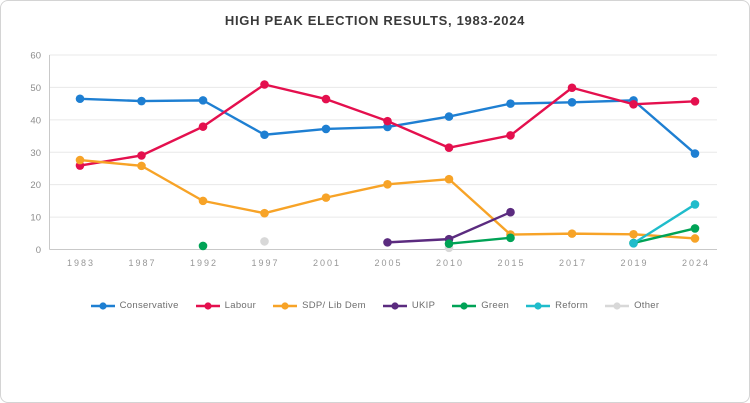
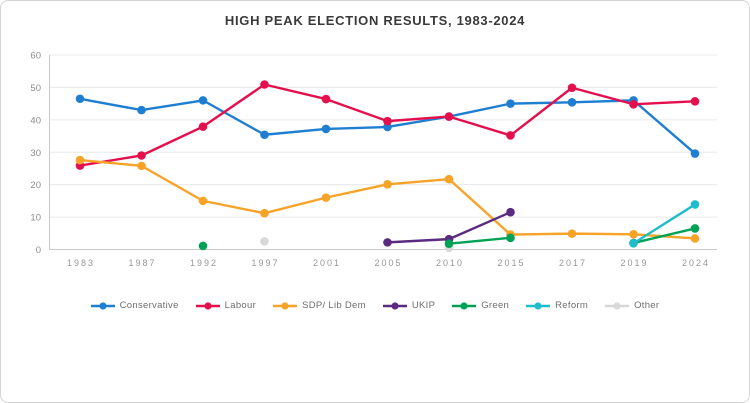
Conservative/1987: 46 -> 43
Labour/2010: 31 -> 41
